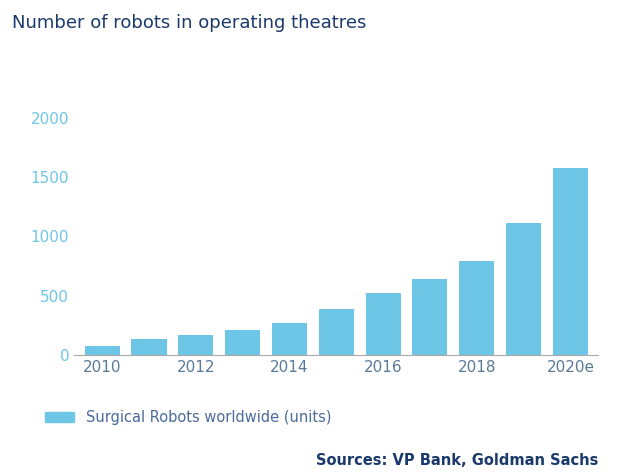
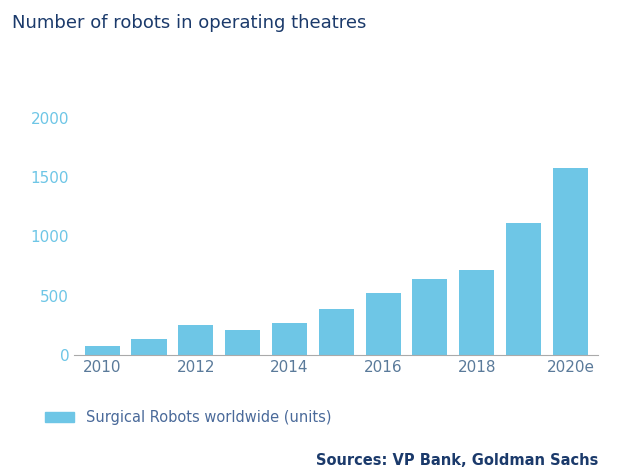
2012: 170 -> 250
2018: 790 -> 720
